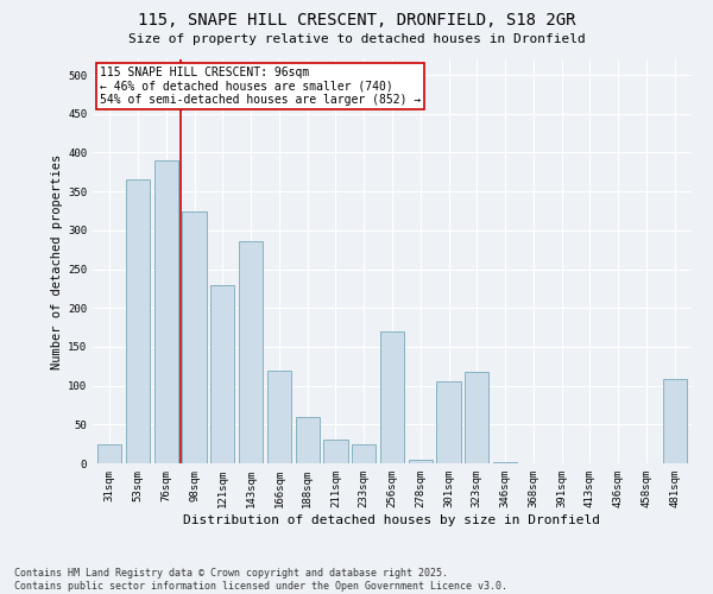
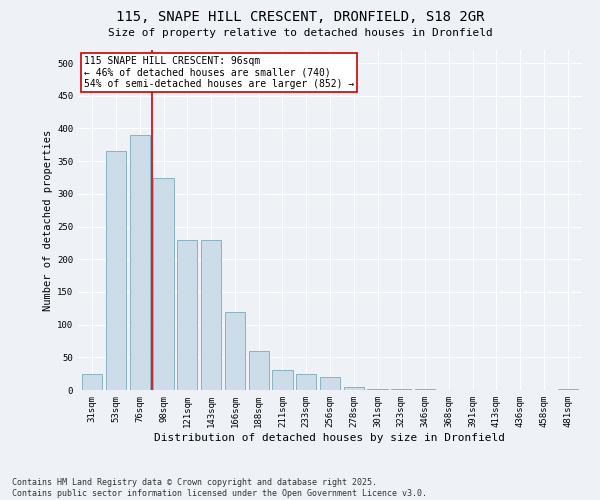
143sqm: 286 -> 230
256sqm: 170 -> 20
301sqm: 106 -> 2
323sqm: 118 -> 1
481sqm: 108 -> 2
